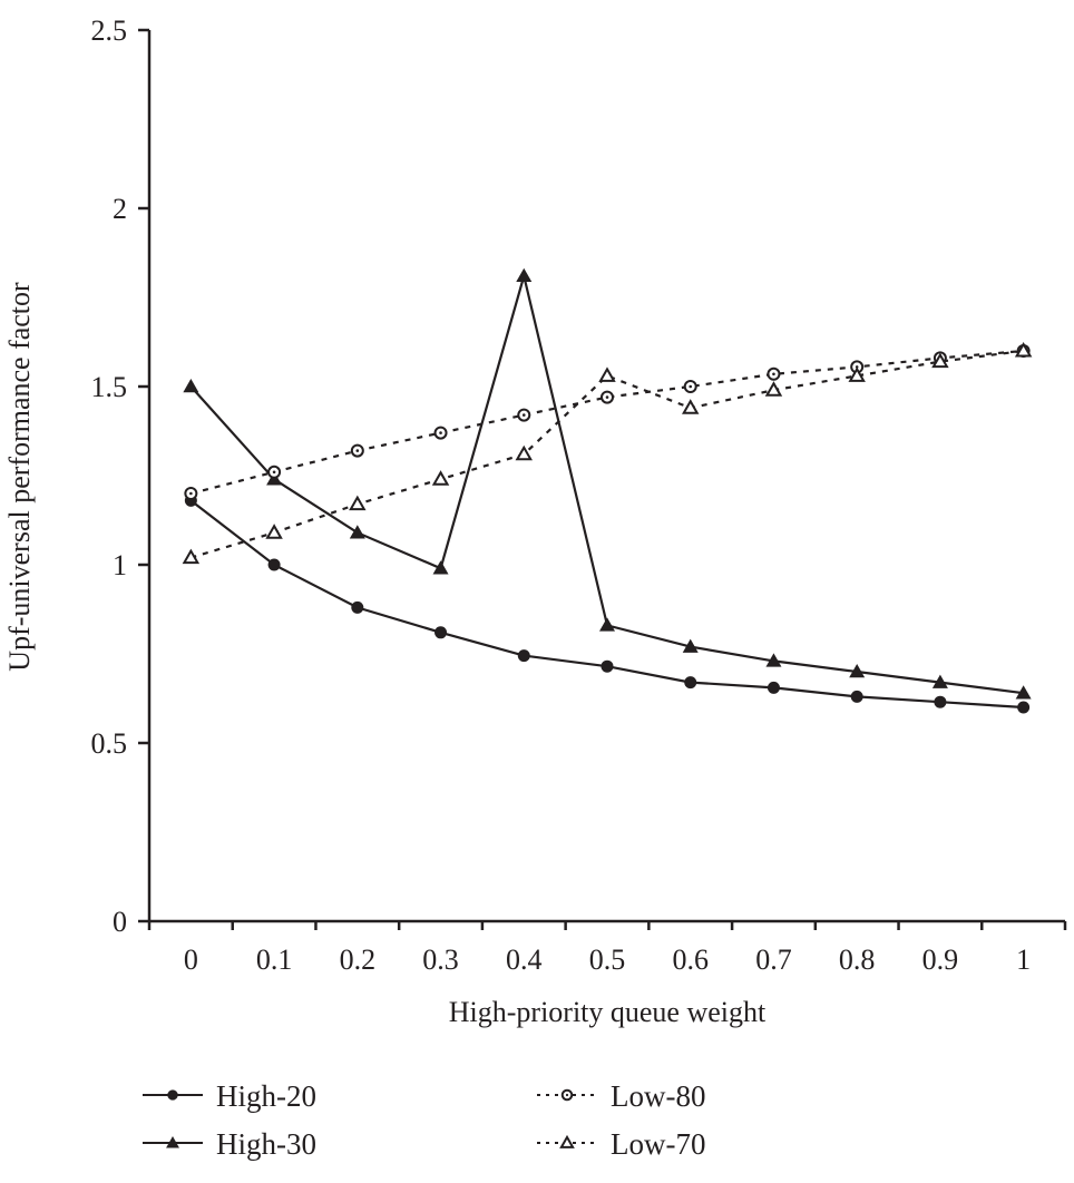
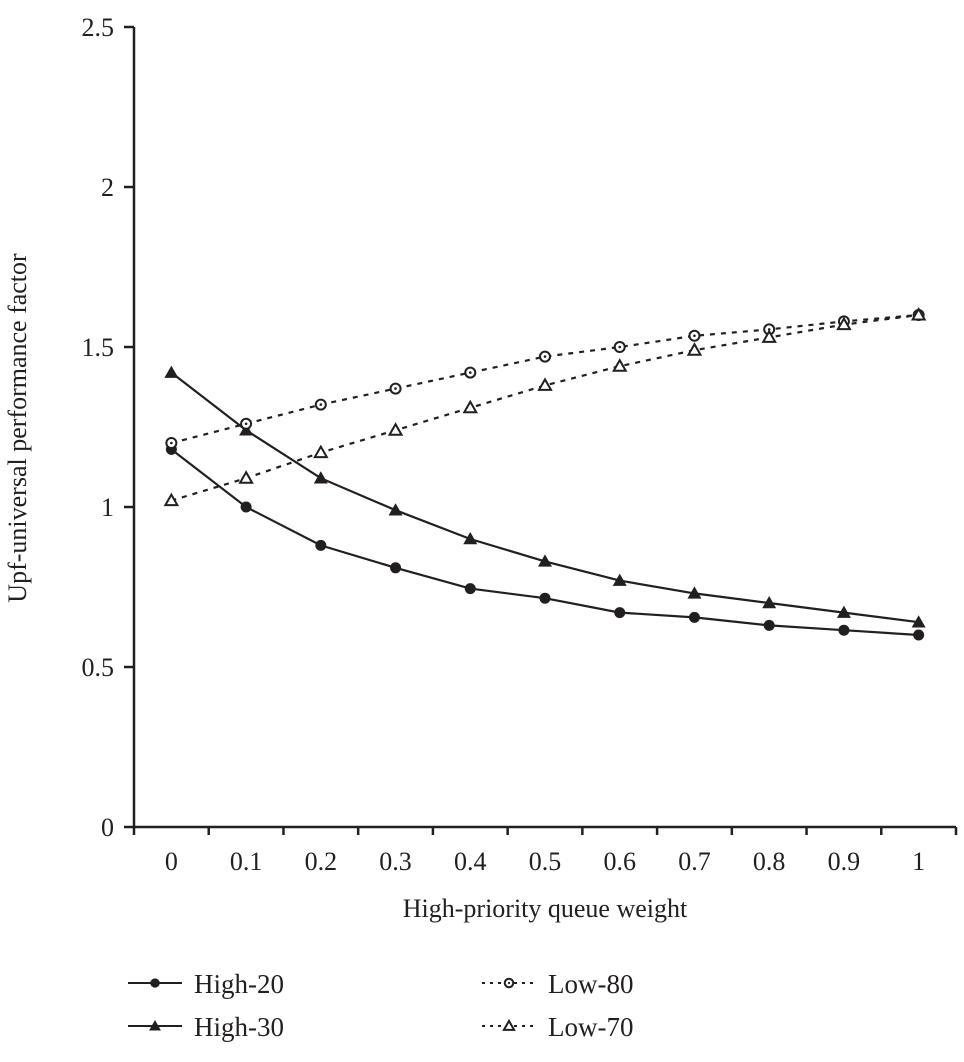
High-30/0: 1.50 -> 1.42
High-30/0.4: 1.81 -> 0.90
Low-70/0.5: 1.53 -> 1.38
